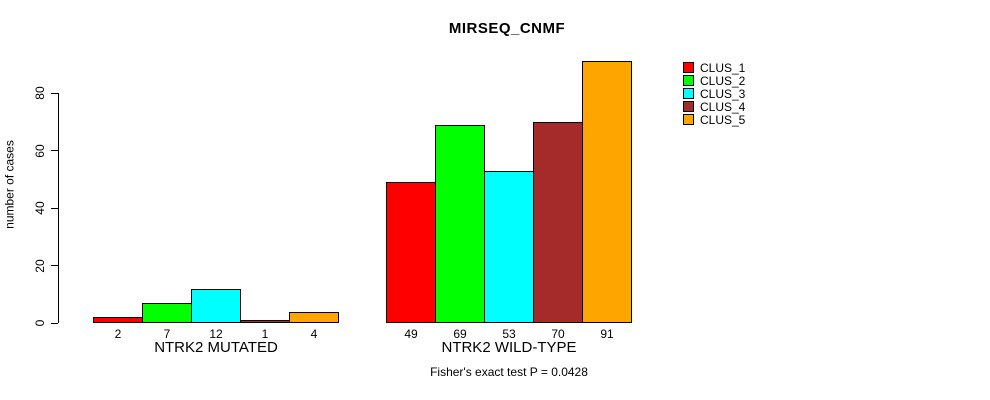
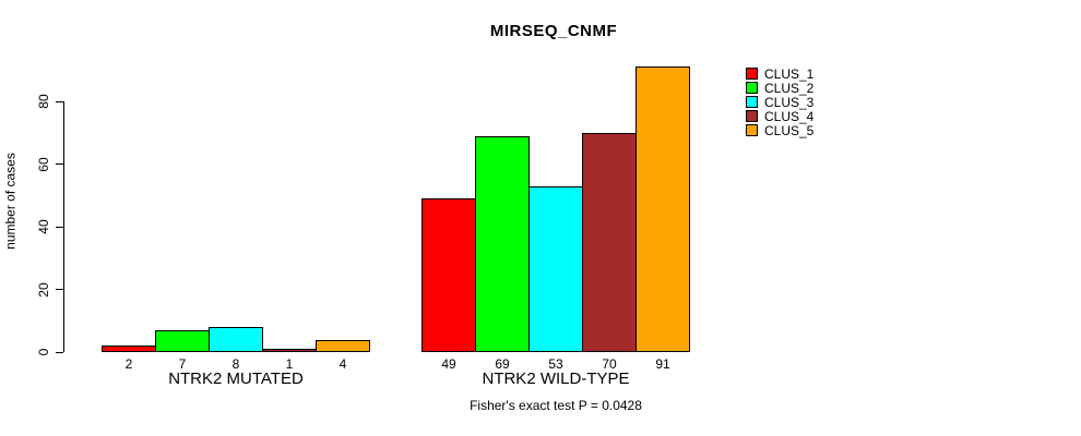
CLUS_3/NTRK2 MUTATED: 12 -> 8
